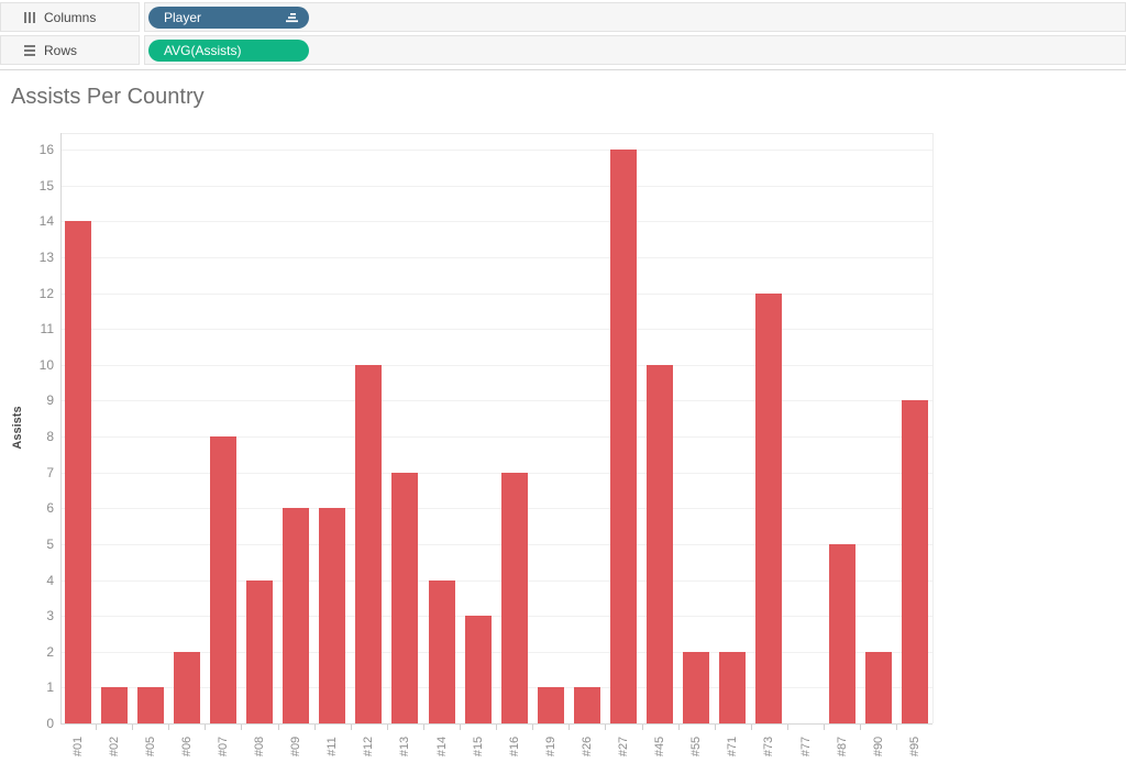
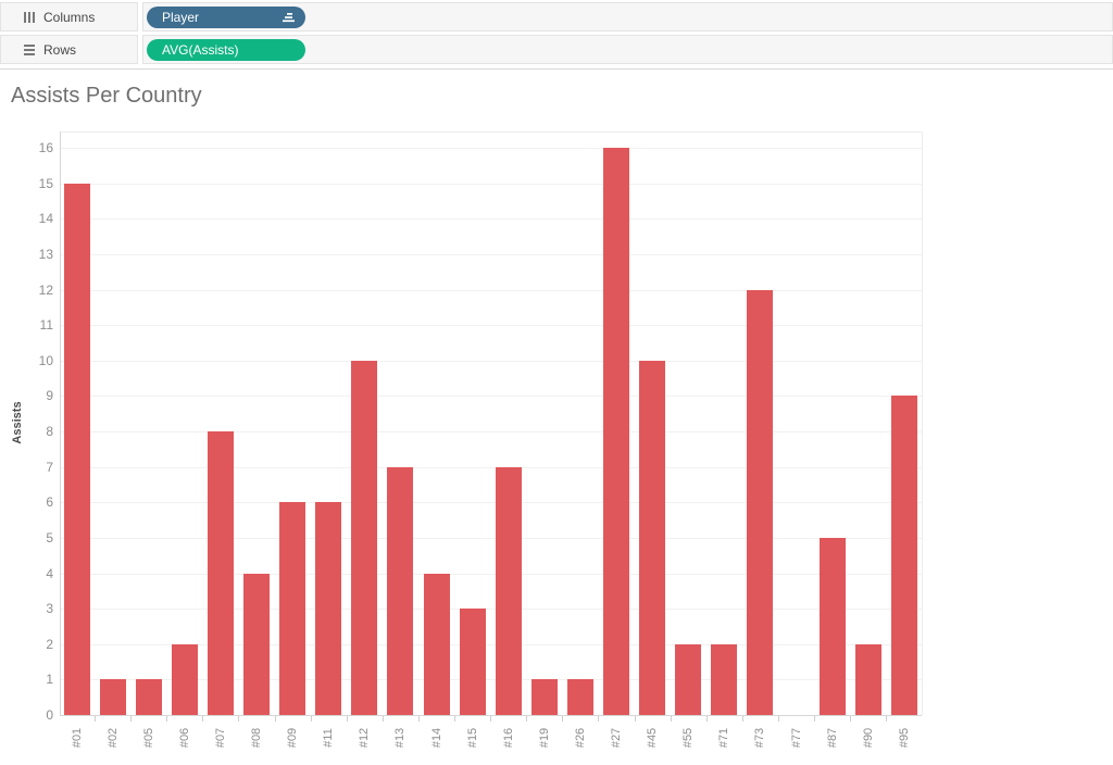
#01: 14 -> 15
